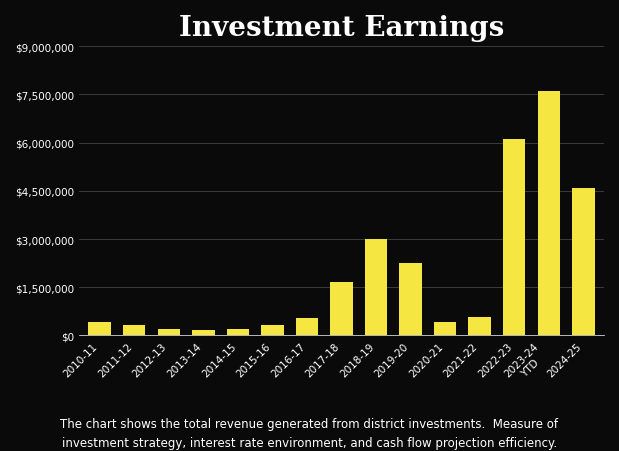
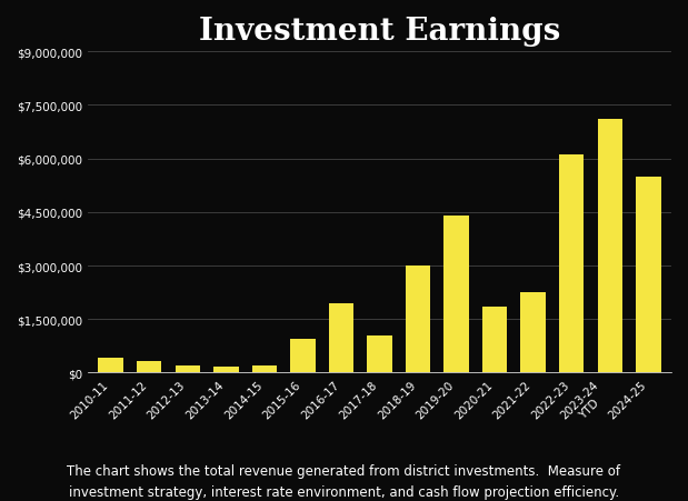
2015-16: $330,000 -> $950,000
2016-17: $530,000 -> $1,950,000
2017-18: $1,650,000 -> $1,050,000
2019-20: $2,250,000 -> $4,400,000
2020-21: $430,000 -> $1,850,000
2021-22: $570,000 -> $2,250,000
2023-24 YTD: $7,600,000 -> $7,100,000
2024-25: $4,600,000 -> $5,500,000
